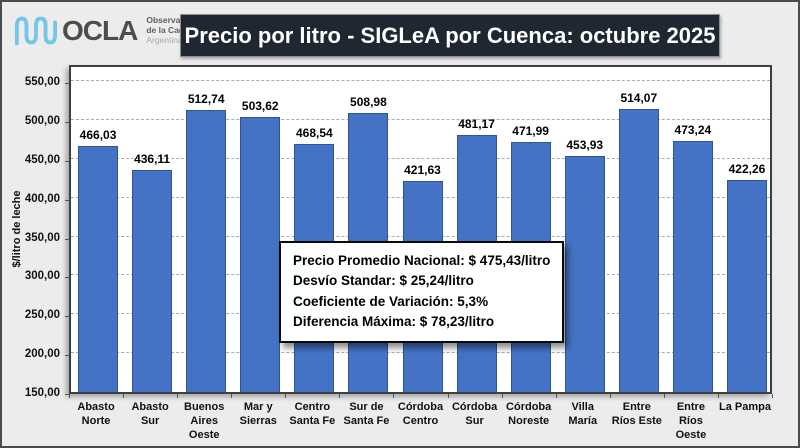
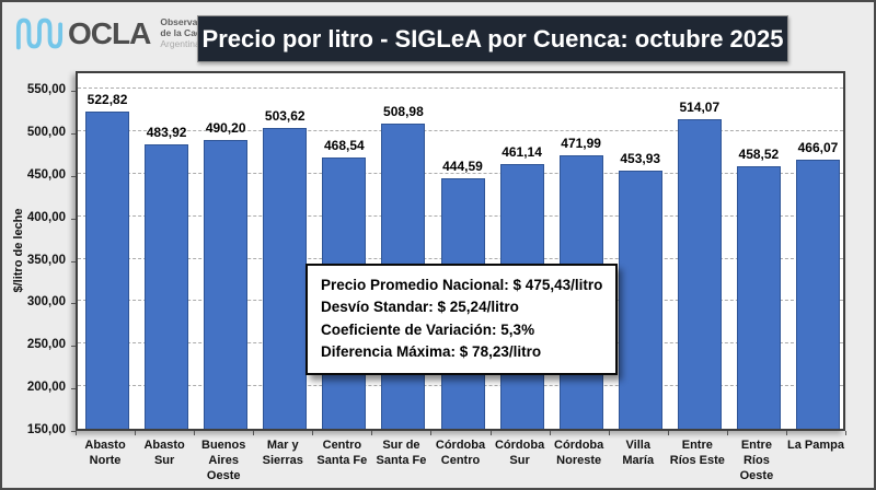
Abasto Norte: 466,03 -> 522,82
Abasto Sur: 436,11 -> 483,92
Buenos Aires Oeste: 512,74 -> 490,20
Córdoba Centro: 421,63 -> 444,59
Córdoba Sur: 481,17 -> 461,14
Entre Ríos Oeste: 473,24 -> 458,52
La Pampa: 422,26 -> 466,07
